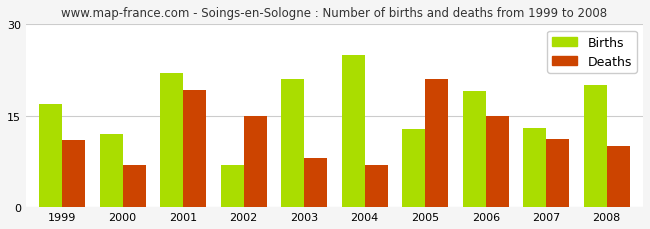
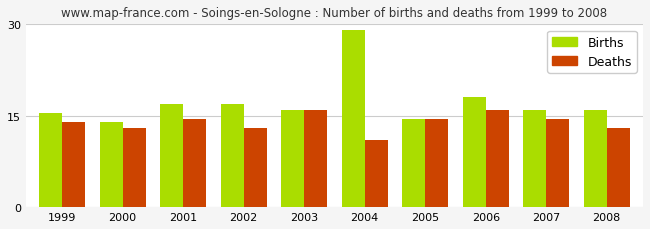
Births/1999: 17.0 -> 15.5
Deaths/1999: 11.0 -> 14.0
Births/2000: 12.0 -> 14.0
Deaths/2000: 7.0 -> 13.0
Births/2001: 22.0 -> 17.0
Deaths/2001: 19.2 -> 14.5
Births/2002: 7.0 -> 17.0
Deaths/2002: 15.0 -> 13.0
Births/2003: 21.0 -> 16.0
Deaths/2003: 8.0 -> 16.0
Births/2004: 25.0 -> 29.0
Deaths/2004: 7.0 -> 11.0
Births/2005: 12.8 -> 14.5
Deaths/2005: 21.0 -> 14.5
Births/2006: 19.0 -> 18.0
Deaths/2006: 15.0 -> 16.0
Births/2007: 13.0 -> 16.0
Deaths/2007: 11.2 -> 14.5
Births/2008: 20.0 -> 16.0
Deaths/2008: 10.0 -> 13.0
